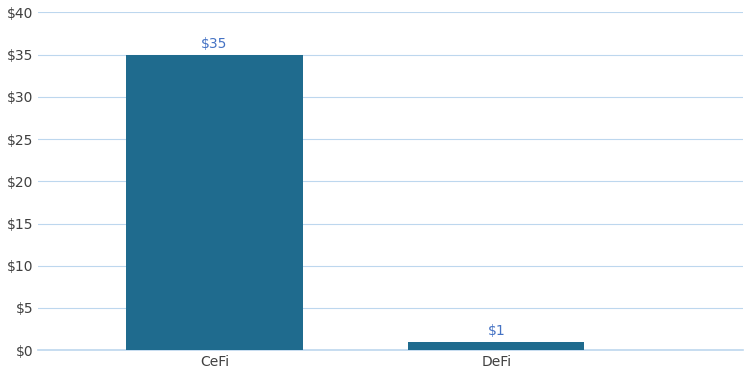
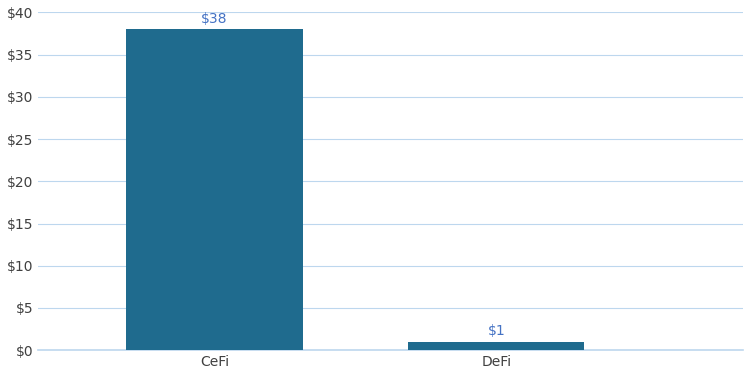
CeFi: $35 -> $38
